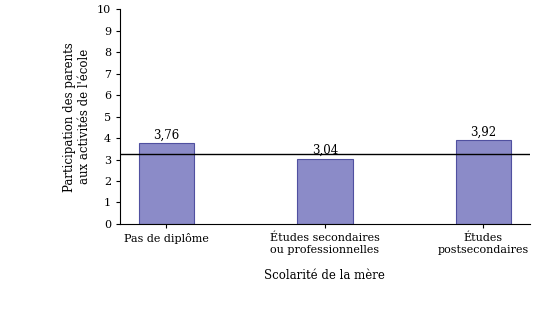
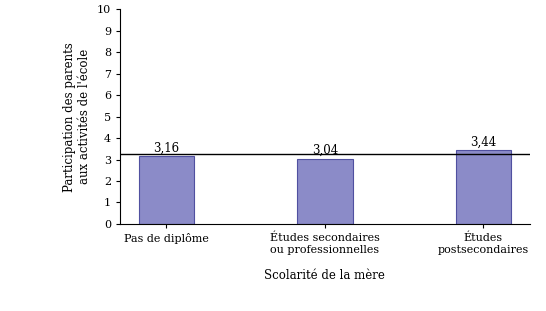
Pas de diplôme: 3,76 -> 3,16
Études postsecondaires: 3,92 -> 3,44
